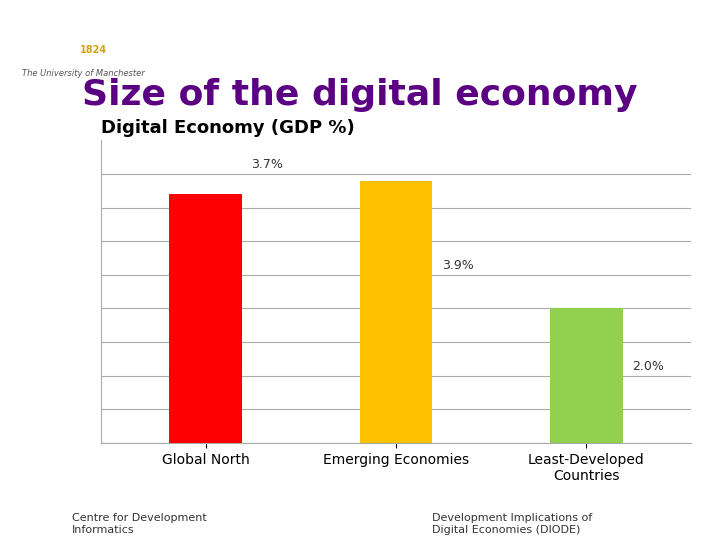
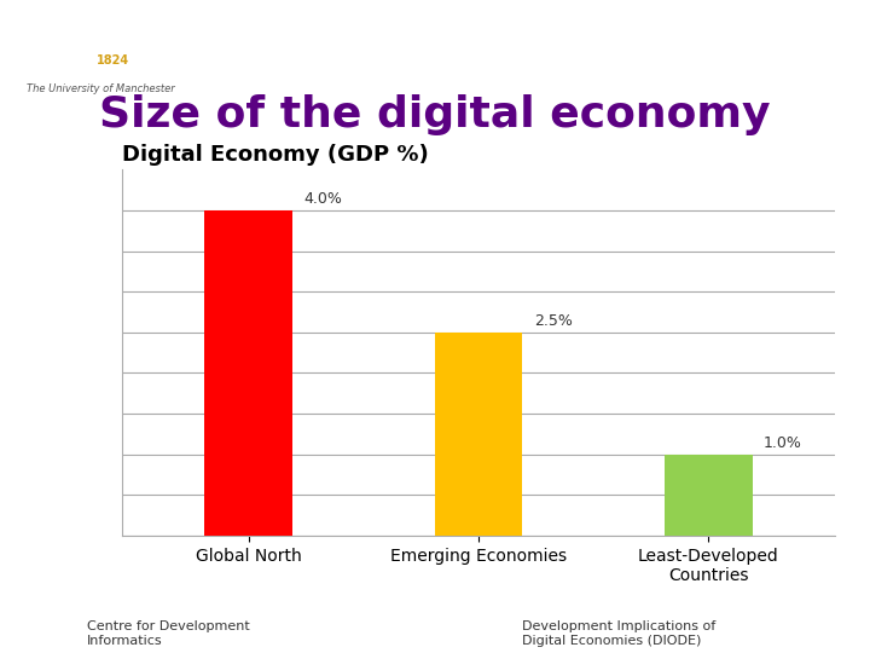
Global North: 3.7% -> 4.0%
Emerging Economies: 3.9% -> 2.5%
Least-Developed Countries: 2.0% -> 1.0%
